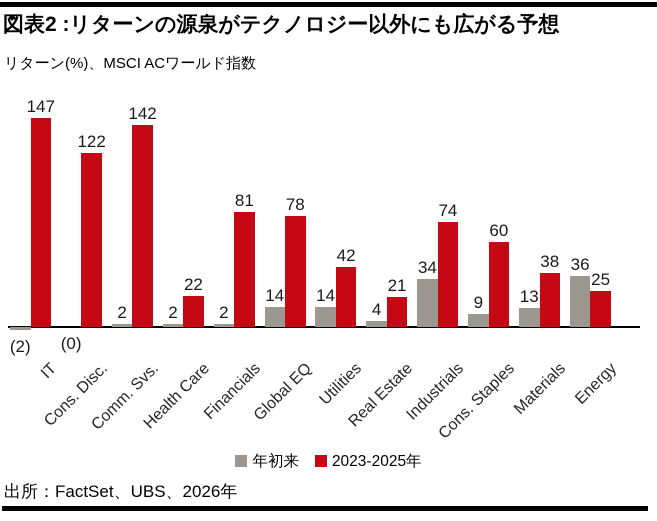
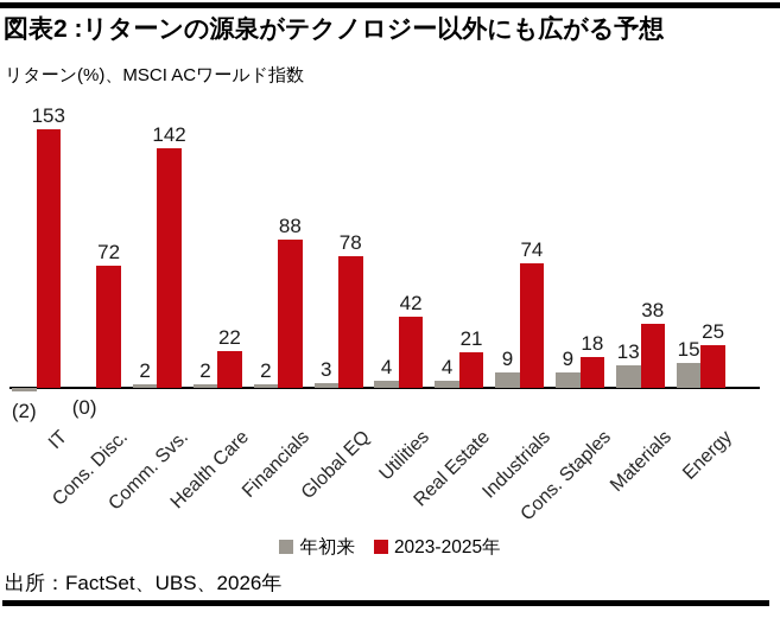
2023-2025年/IT: 147 -> 153
2023-2025年/Cons. Disc.: 122 -> 72
2023-2025年/Financials: 81 -> 88
年初来/Global EQ: 14 -> 3
年初来/Utilities: 14 -> 4
年初来/Industrials: 34 -> 9
2023-2025年/Cons. Staples: 60 -> 18
年初来/Energy: 36 -> 15
